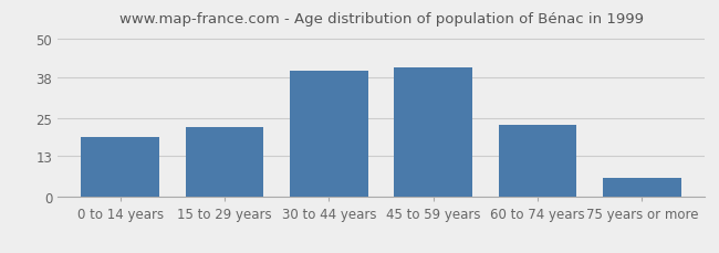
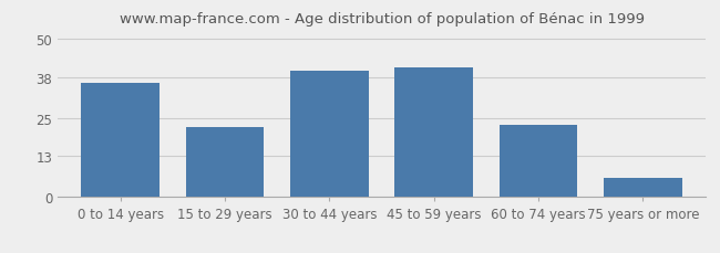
0 to 14 years: 19 -> 36
